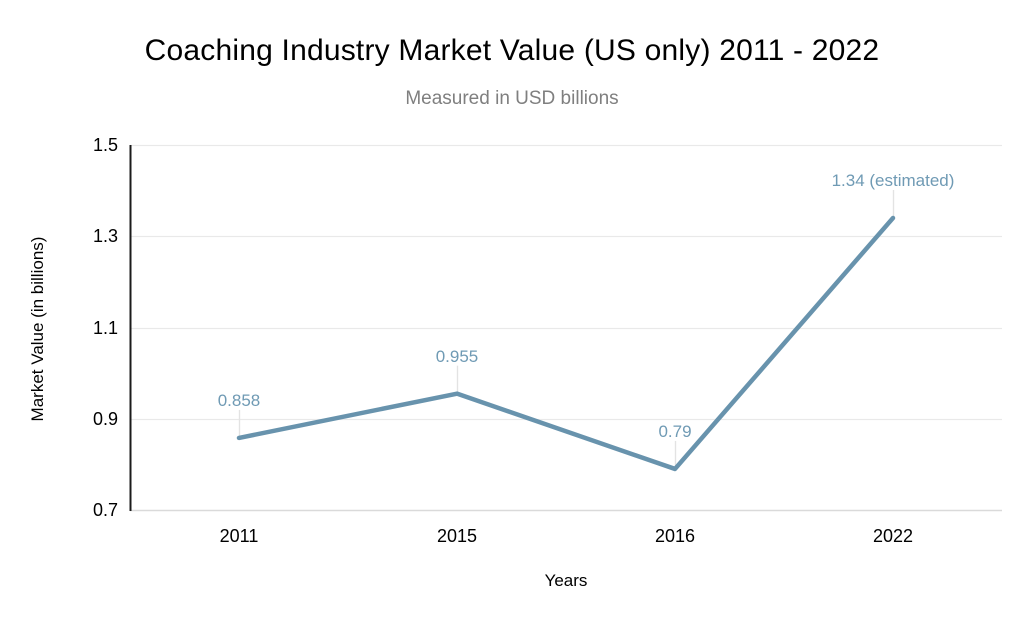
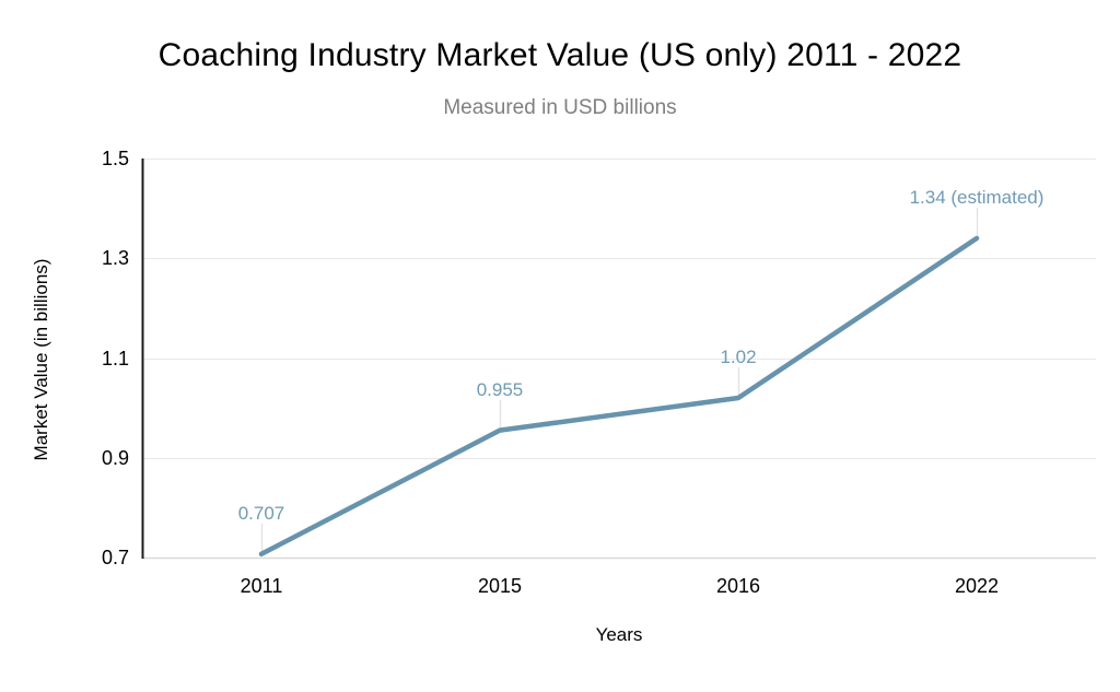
2011: 0.858 -> 0.707
2016: 0.79 -> 1.02
